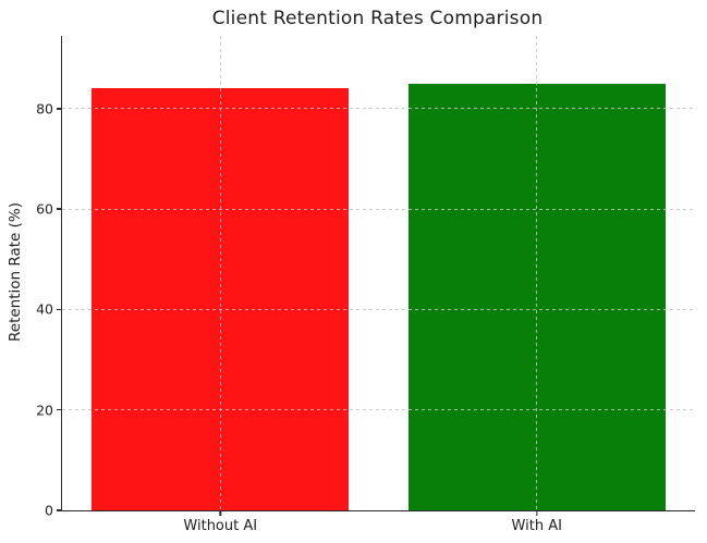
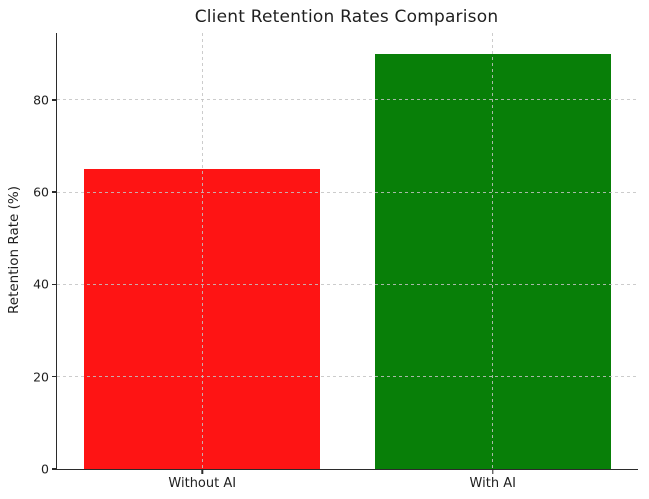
Without AI: 84 -> 65
With AI: 85 -> 90
